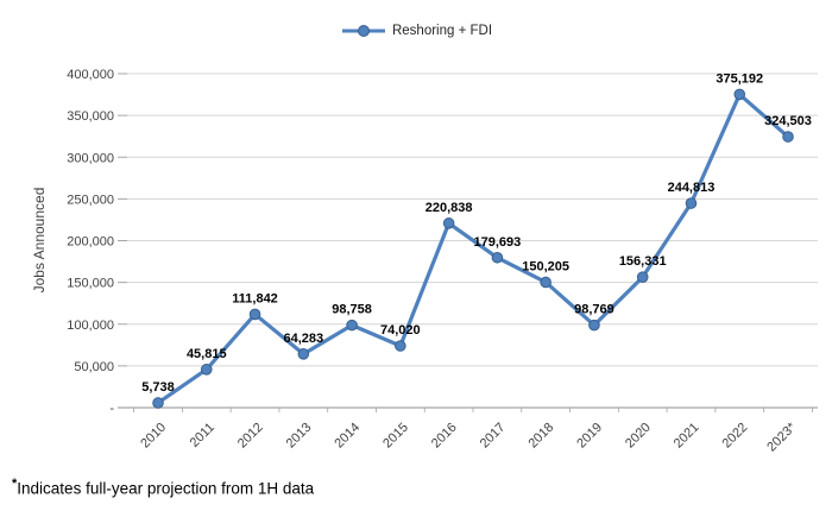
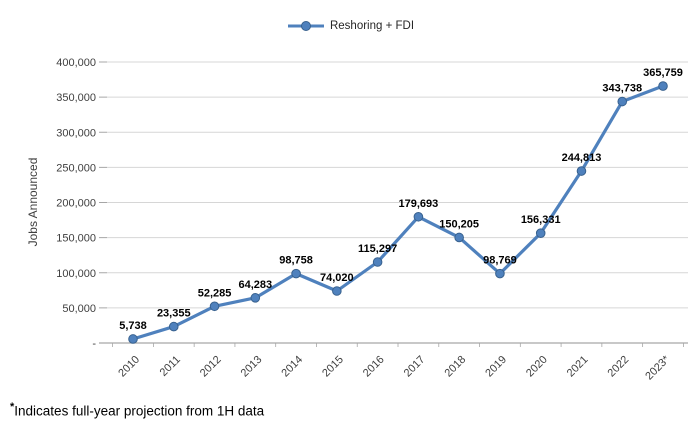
2011: 45,815 -> 23,355
2012: 111,842 -> 52,285
2016: 220,838 -> 115,297
2022: 375,192 -> 343,738
2023*: 324,503 -> 365,759
